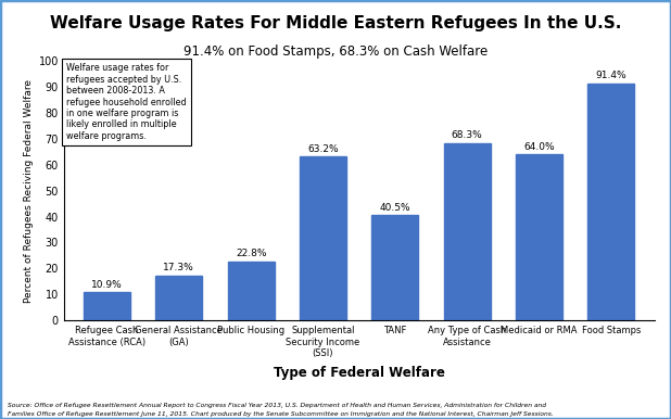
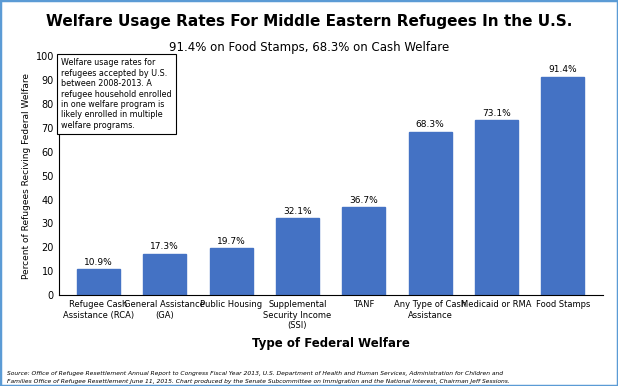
Public Housing: 22.8% -> 19.7%
Supplemental Security Income (SSI): 63.2% -> 32.1%
TANF: 40.5% -> 36.7%
Medicaid or RMA: 64.0% -> 73.1%
